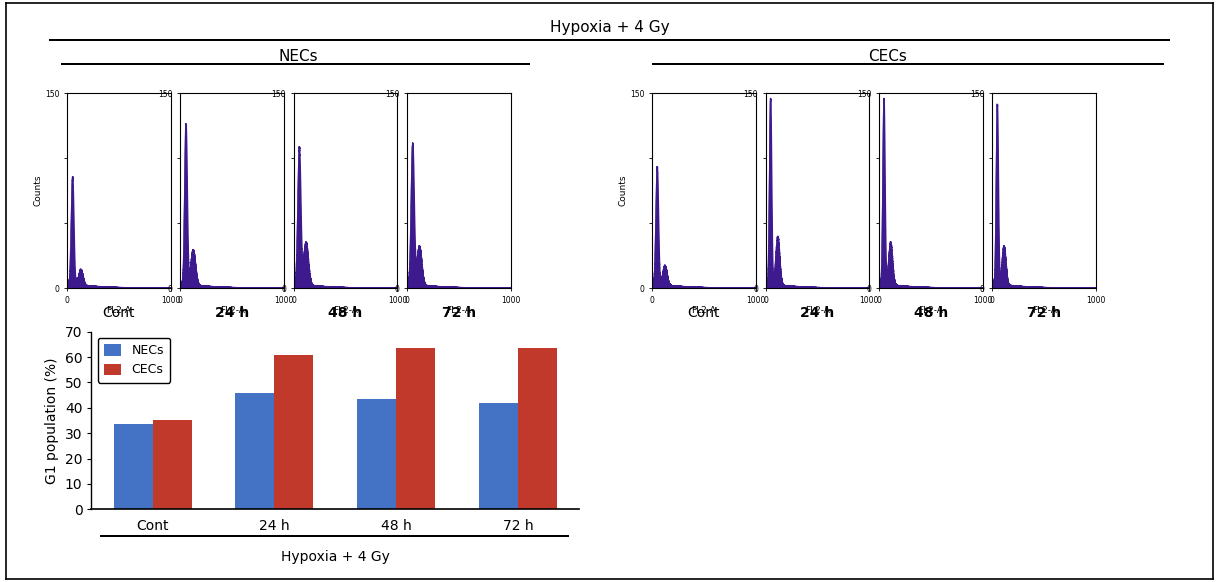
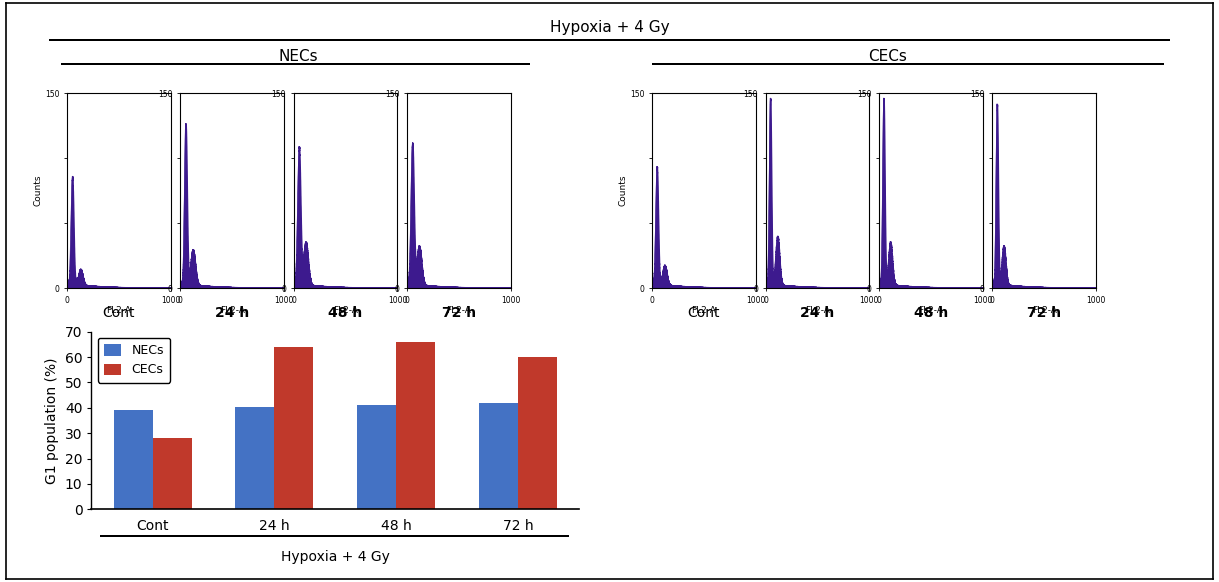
NECs/Cont: 33.5 -> 39.0
CECs/Cont: 35.0 -> 28.0
NECs/24 h: 46.0 -> 40.5
CECs/24 h: 61.0 -> 64.0
NECs/48 h: 43.5 -> 41.0
CECs/48 h: 63.5 -> 66.0
CECs/72 h: 63.5 -> 60.0
